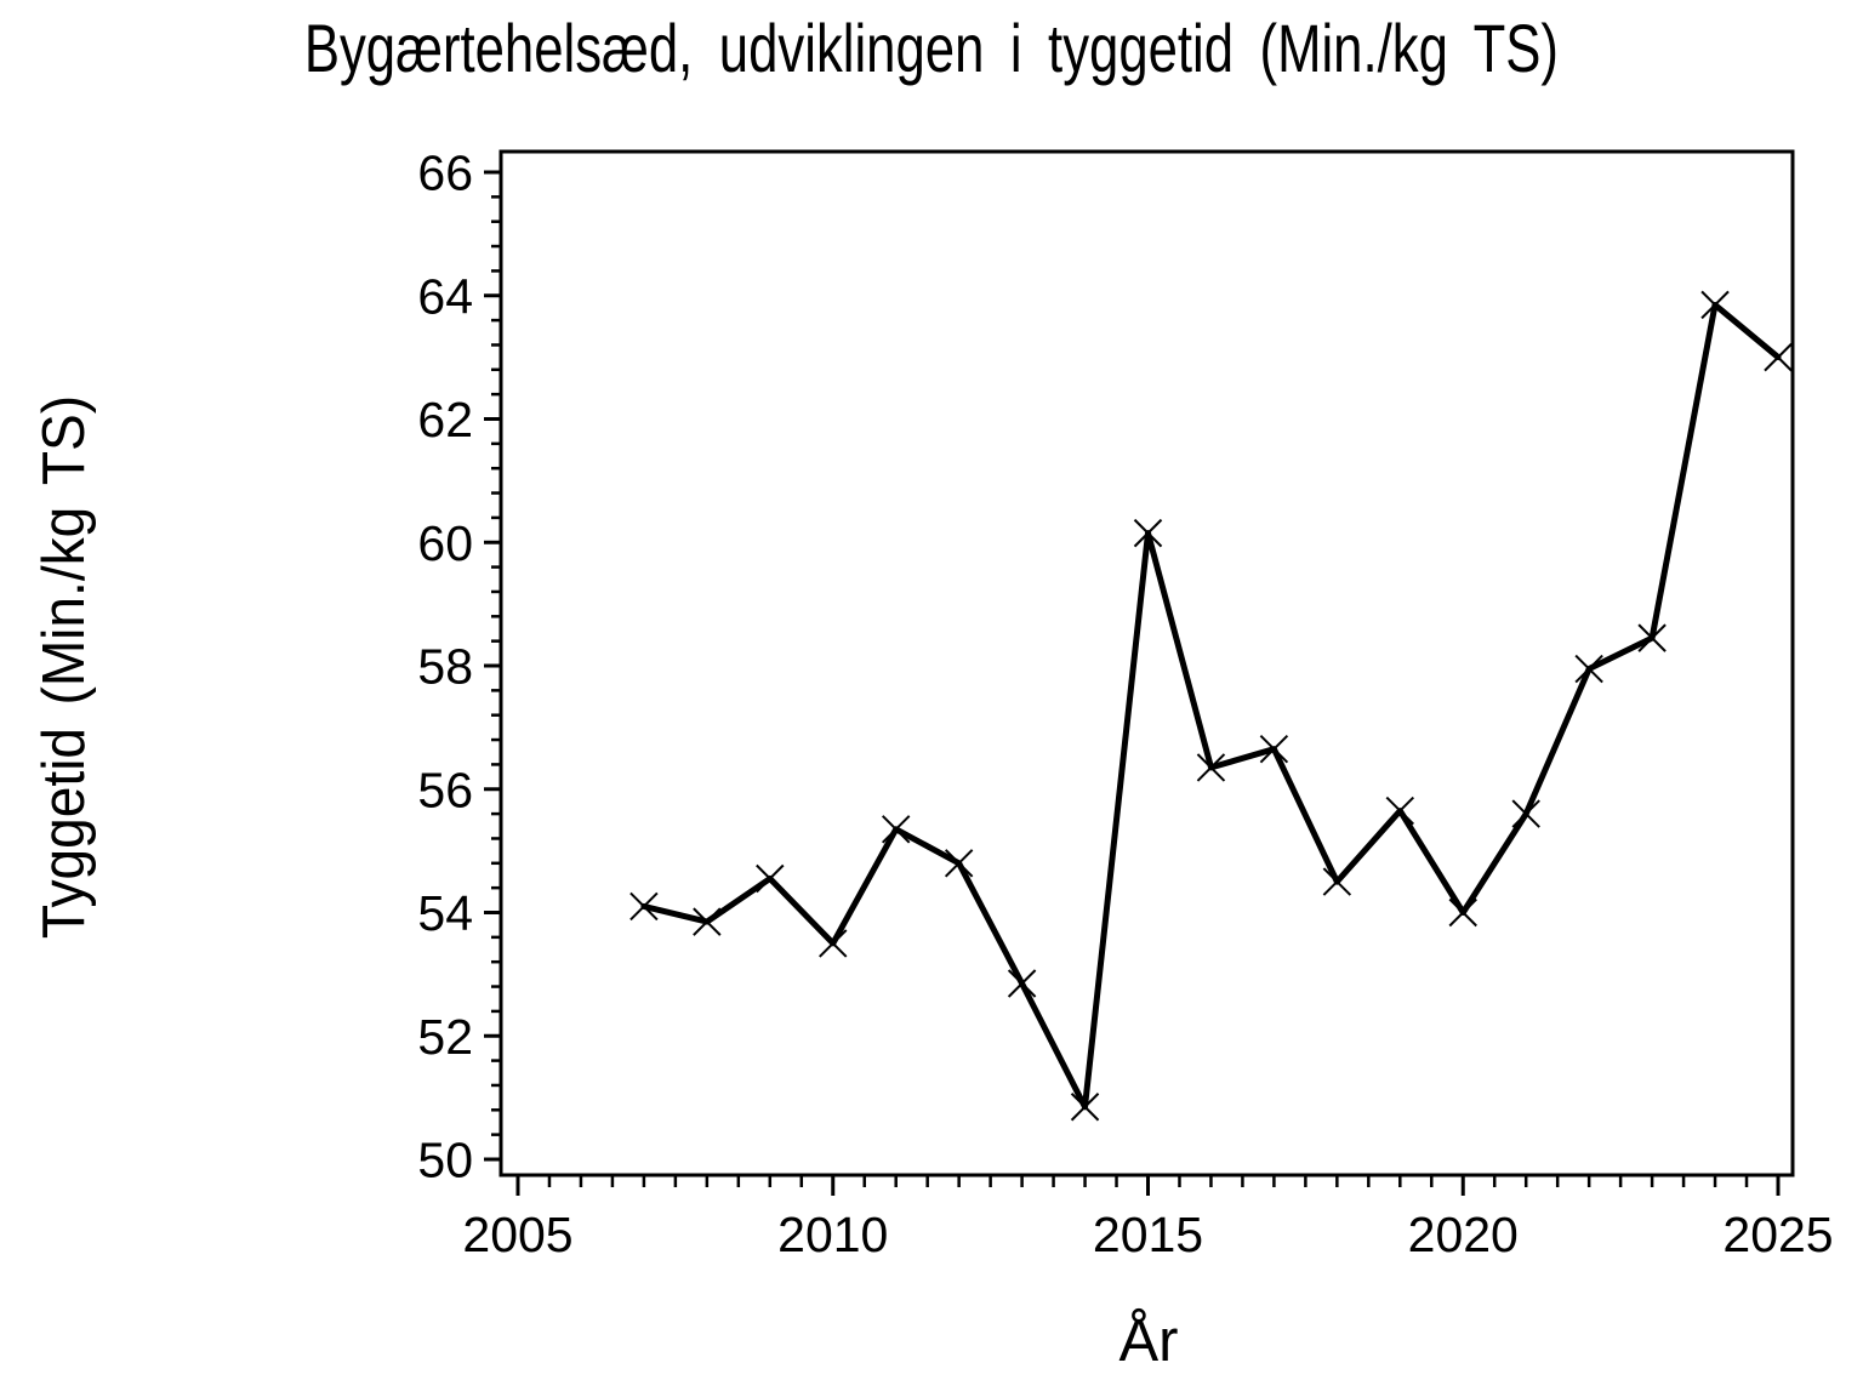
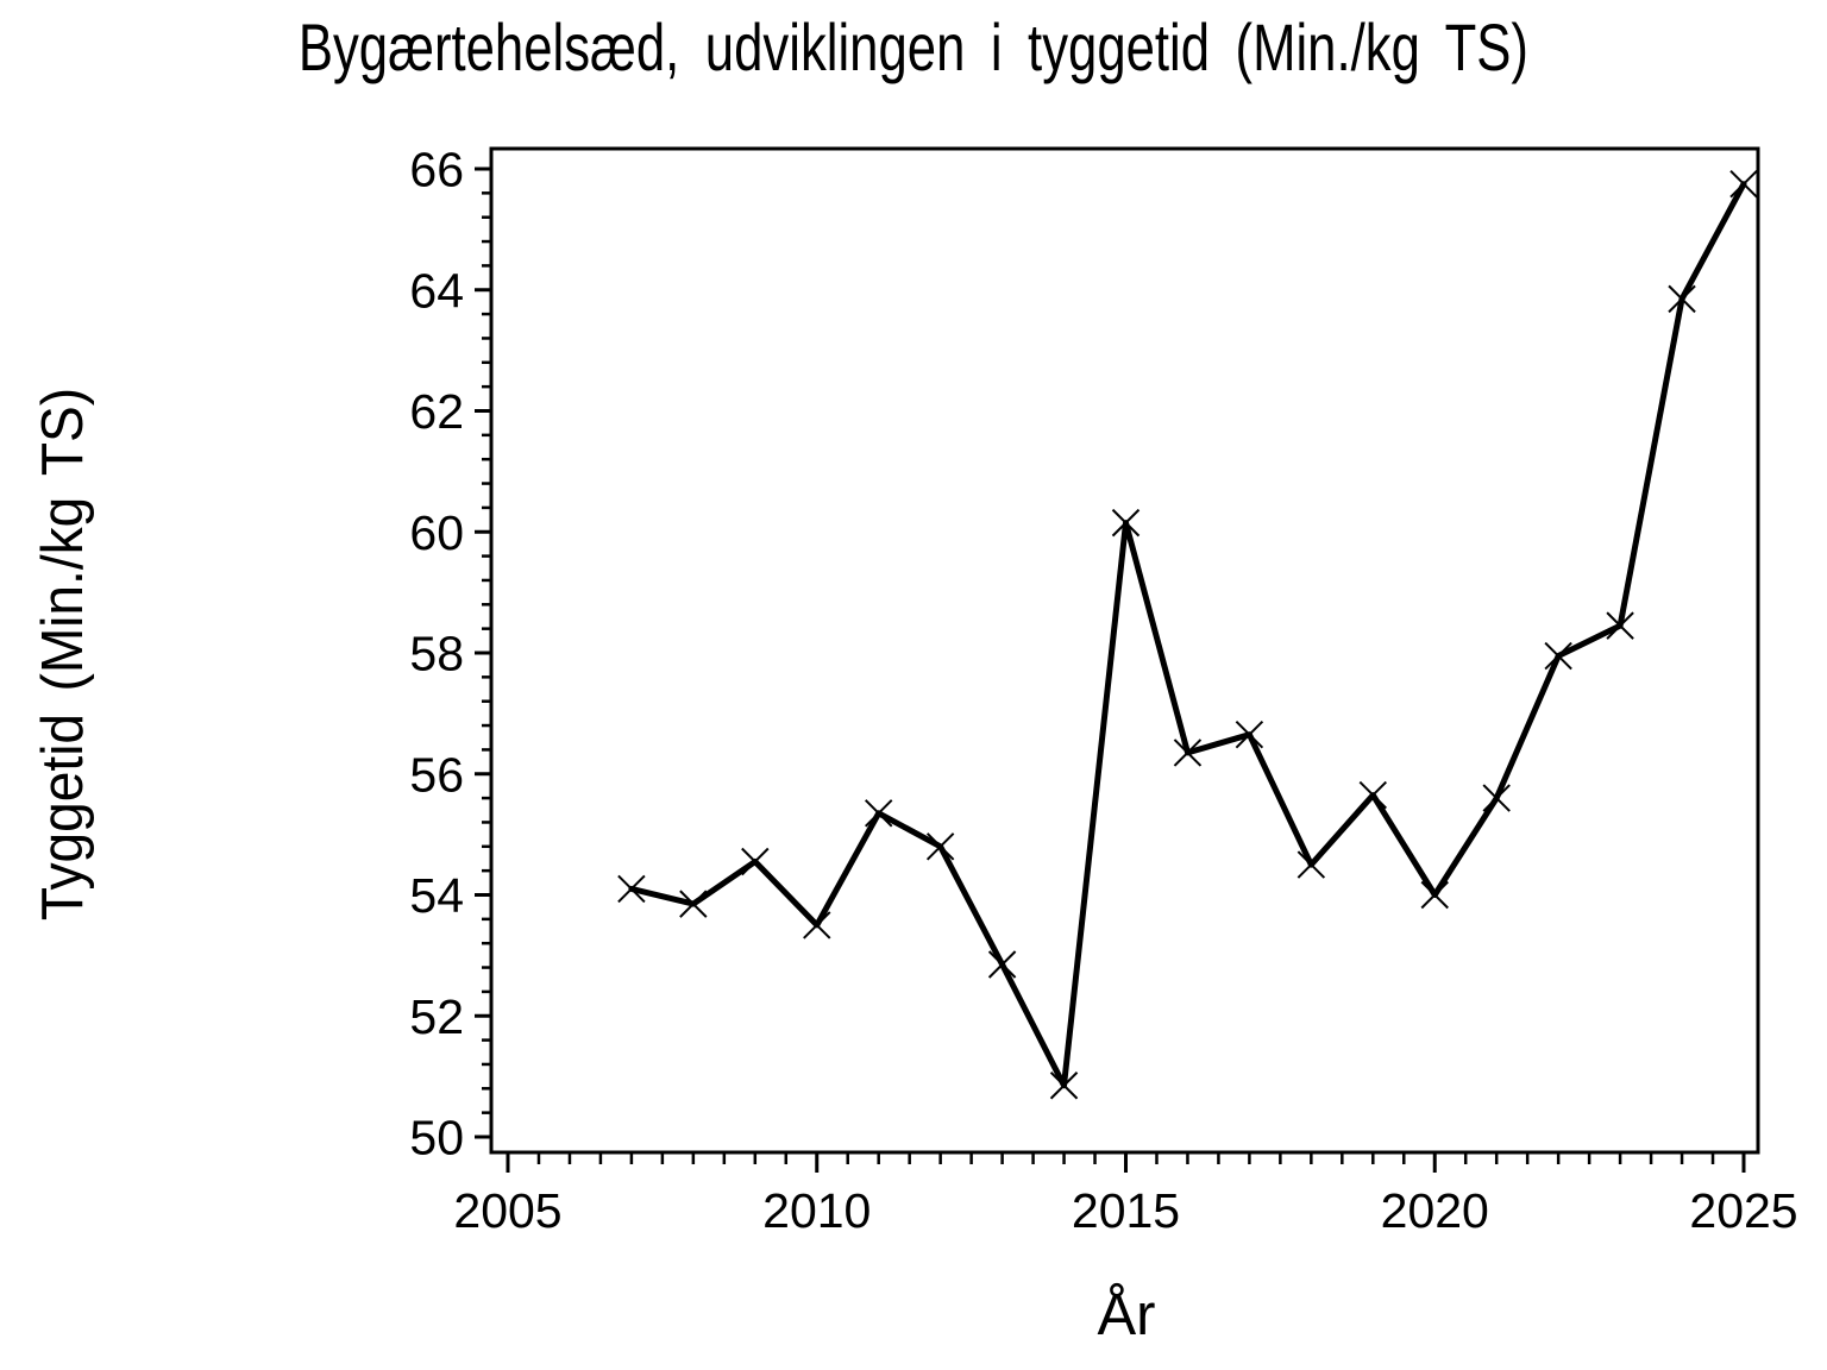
2025: 63.0 -> 65.8
